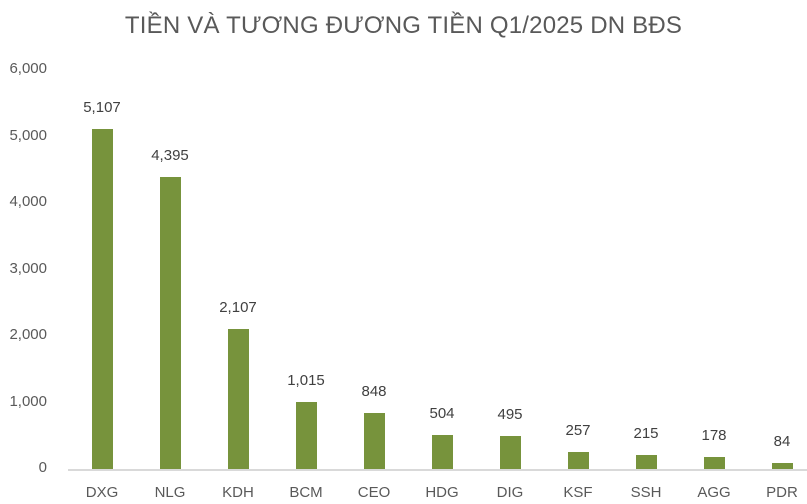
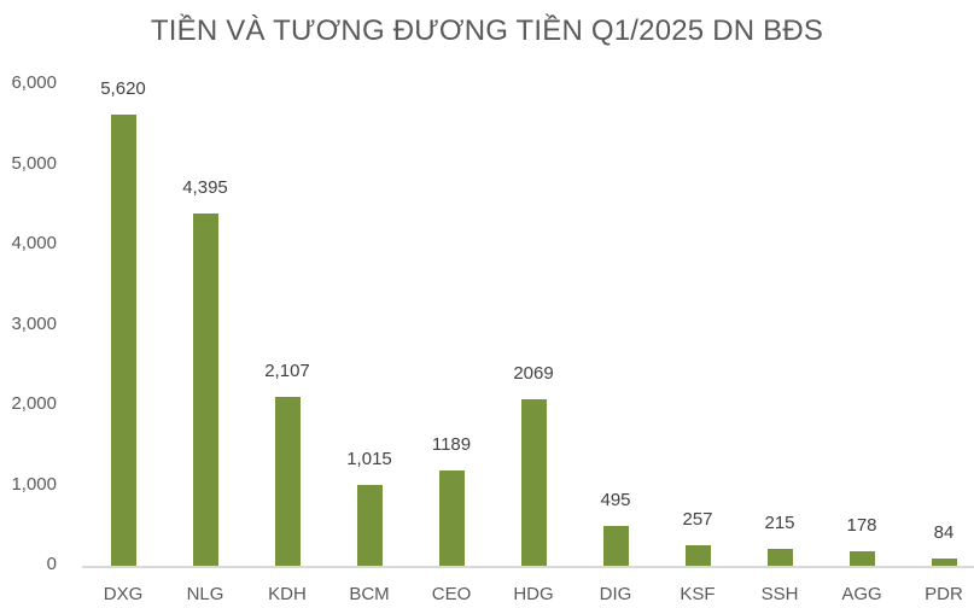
DXG: 5,107 -> 5,620
CEO: 848 -> 1189
HDG: 504 -> 2069
